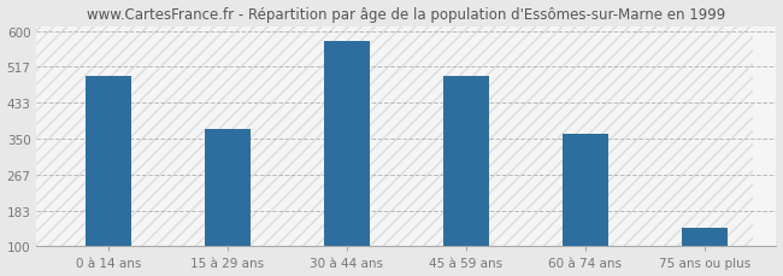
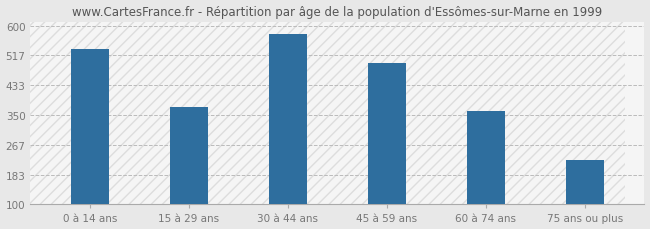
0 à 14 ans: 497 -> 535
75 ans ou plus: 143 -> 225
